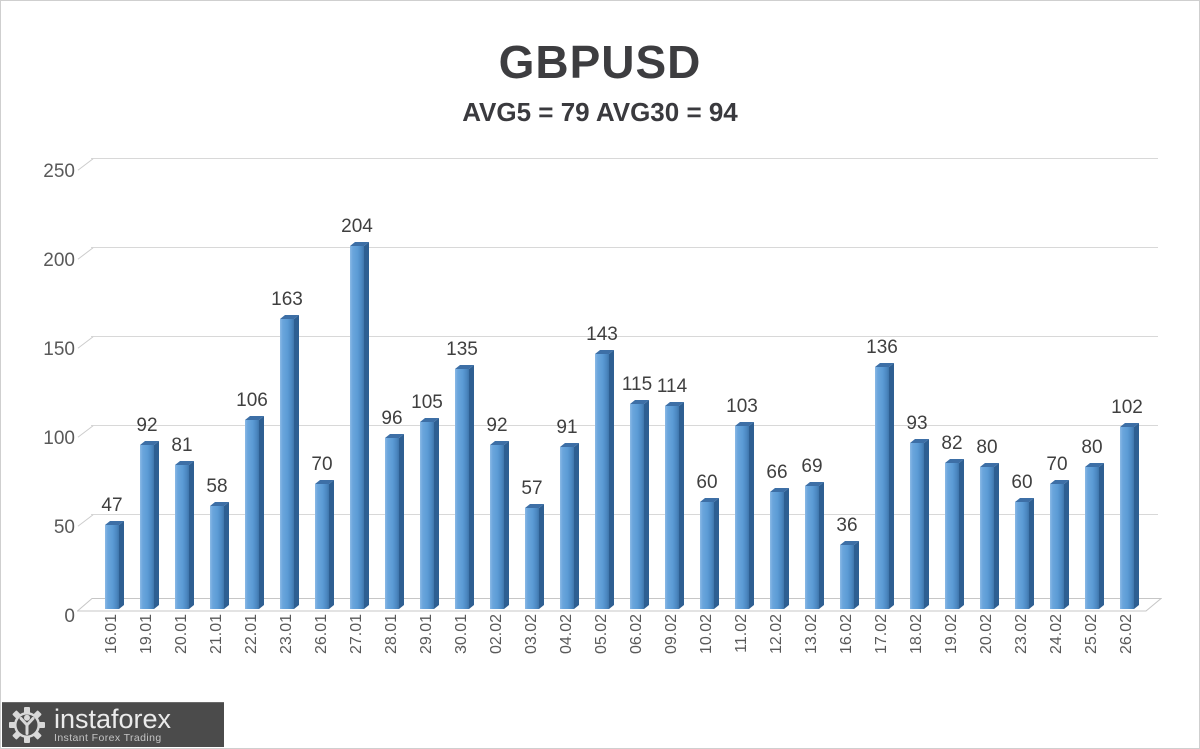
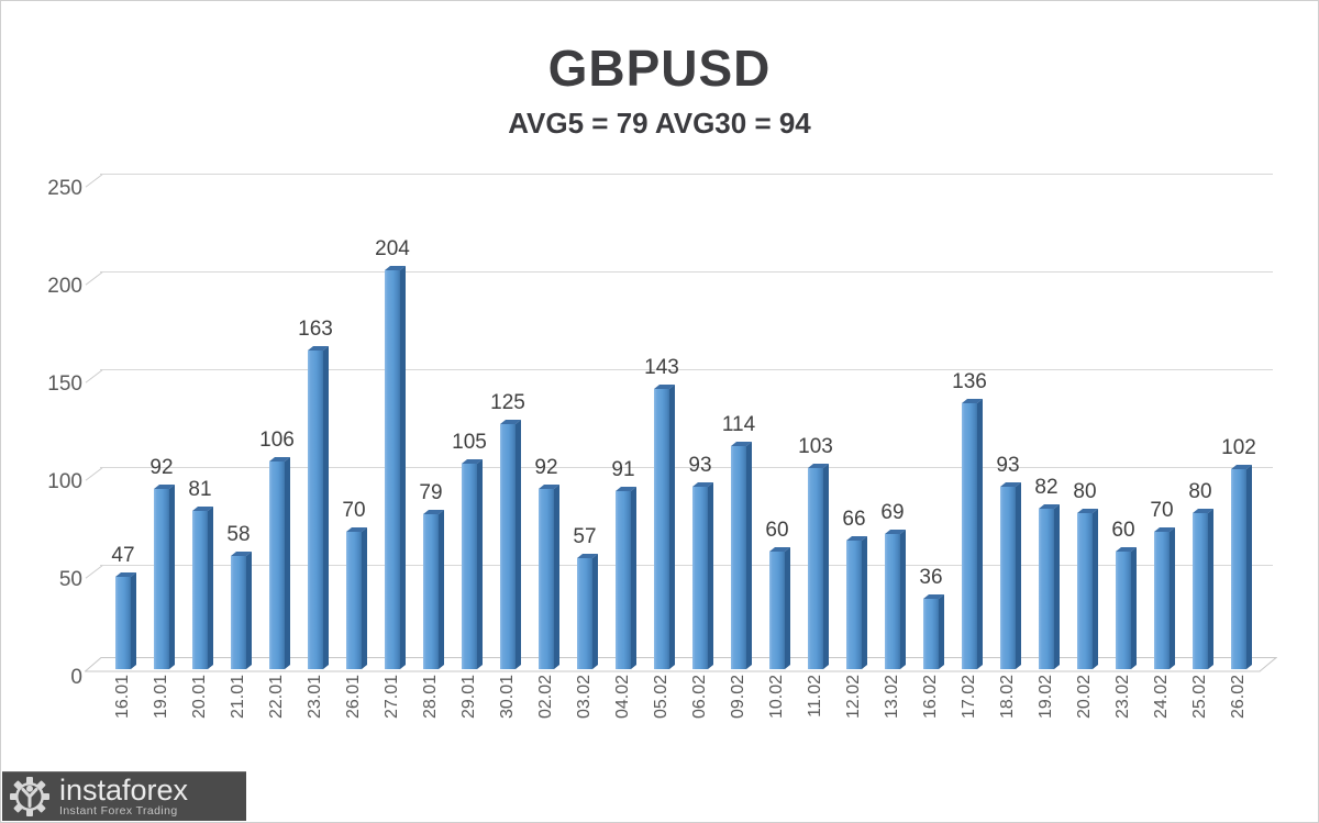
28.01: 96 -> 79
30.01: 135 -> 125
06.02: 115 -> 93
